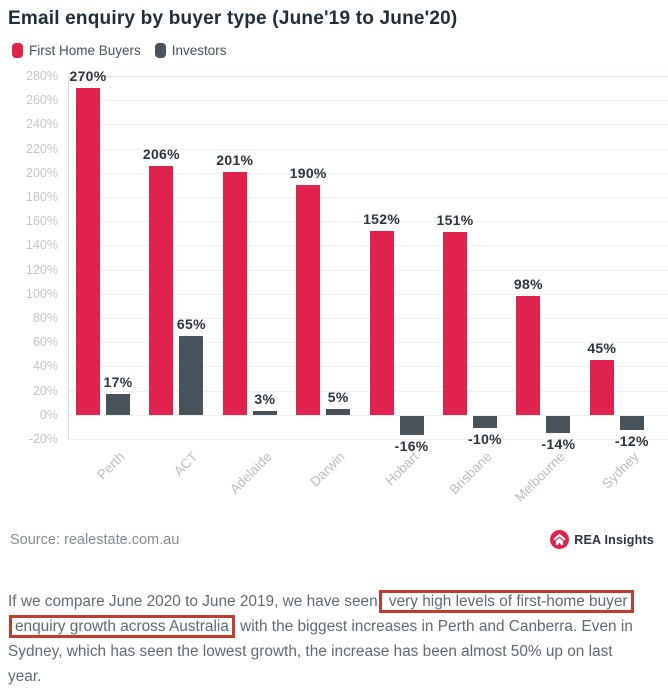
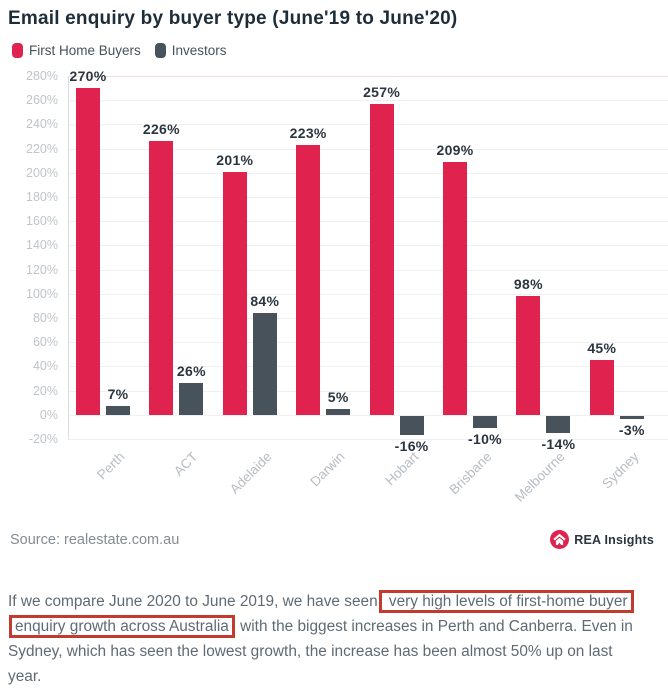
Investors/Perth: 17% -> 7%
First Home Buyers/ACT: 206% -> 226%
Investors/ACT: 65% -> 26%
Investors/Adelaide: 3% -> 84%
First Home Buyers/Darwin: 190% -> 223%
First Home Buyers/Hobart: 152% -> 257%
First Home Buyers/Brisbane: 151% -> 209%
Investors/Sydney: -12% -> -3%
